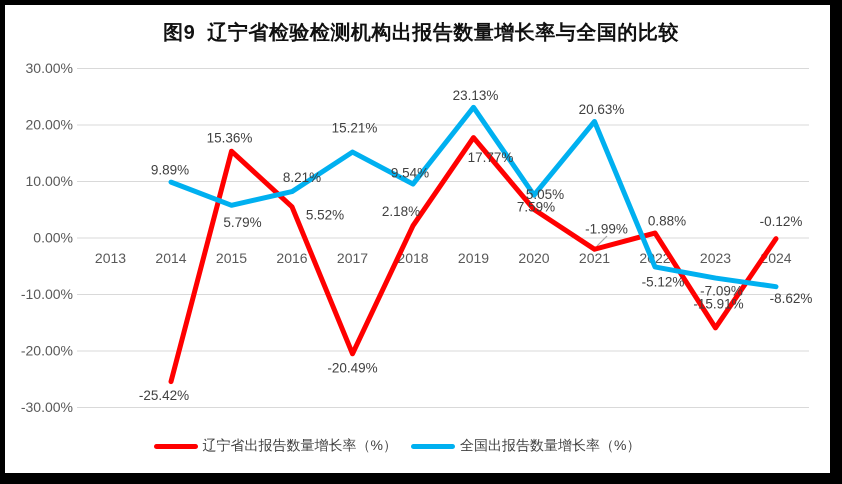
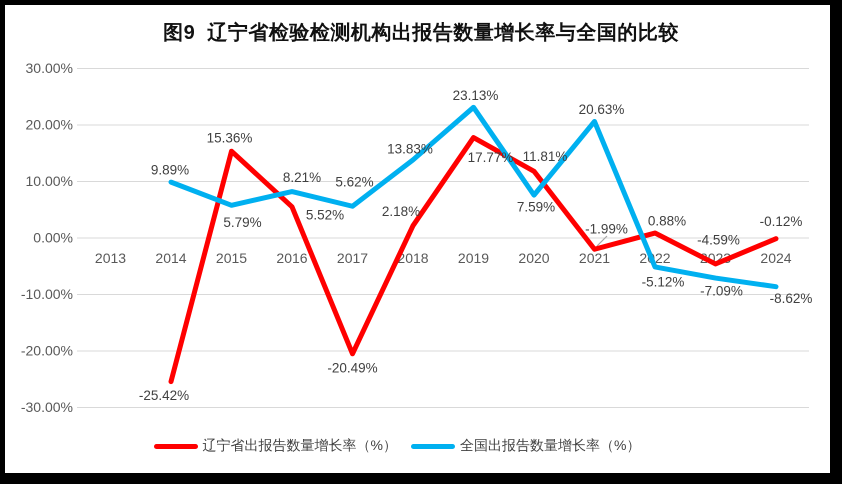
全国出报告数量增长率（%）/2017: 15.21% -> 5.62%
全国出报告数量增长率（%）/2018: 9.54% -> 13.83%
辽宁省出报告数量增长率（%）/2020: 5.05% -> 11.81%
辽宁省出报告数量增长率（%）/2023: -15.91% -> -4.59%
